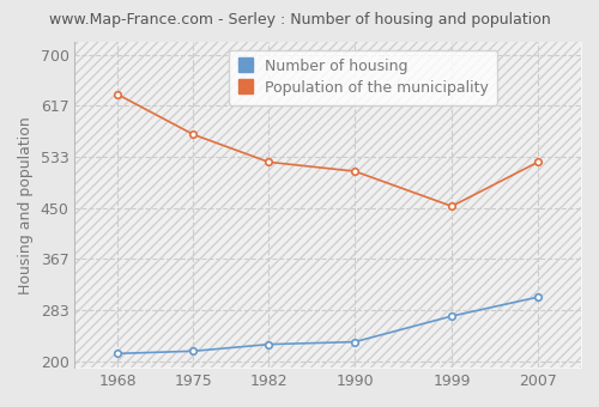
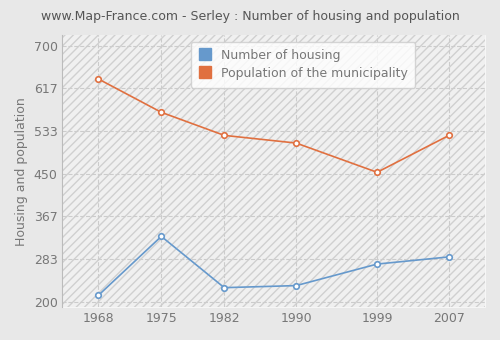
Number of housing/1975: 217 -> 328
Number of housing/2007: 305 -> 288
